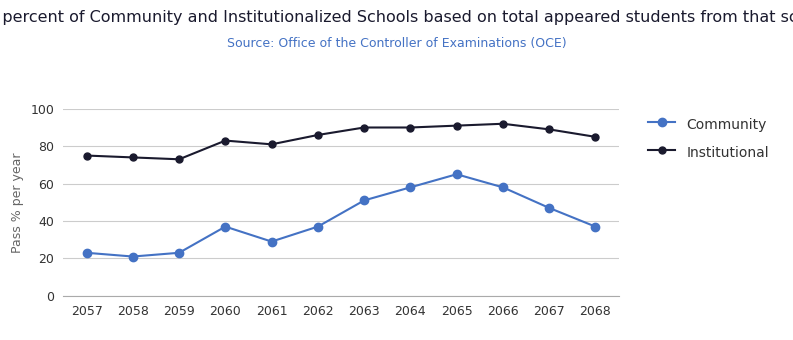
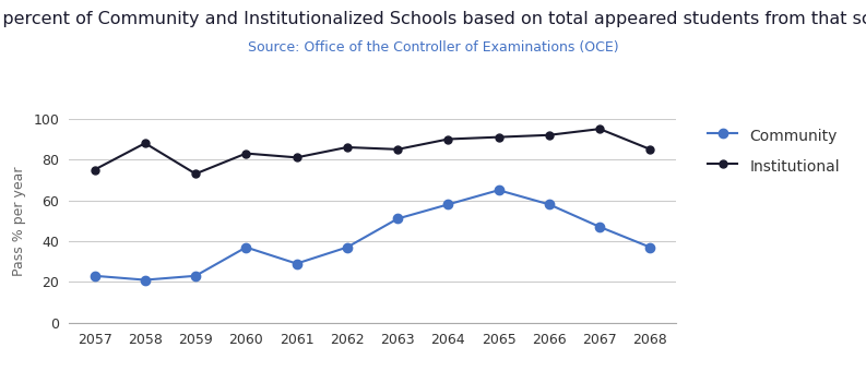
Institutional/2058: 74 -> 88
Institutional/2063: 90 -> 85
Institutional/2067: 89 -> 95
